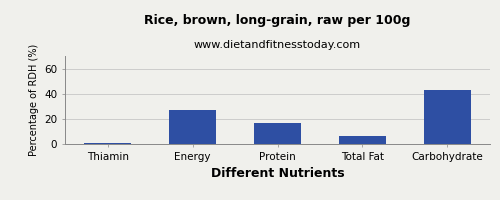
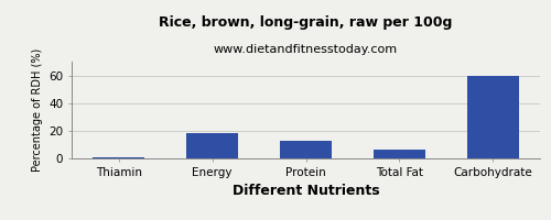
Energy: 27 -> 18
Protein: 17 -> 13
Carbohydrate: 43 -> 60
